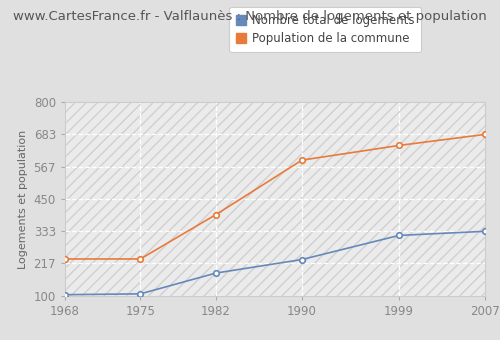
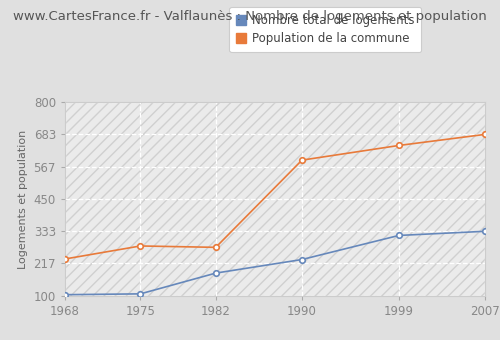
Population de la commune/1975: 233 -> 280
Population de la commune/1982: 393 -> 275
